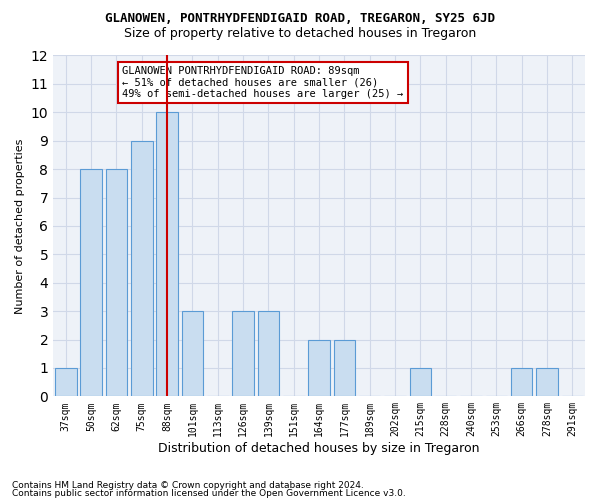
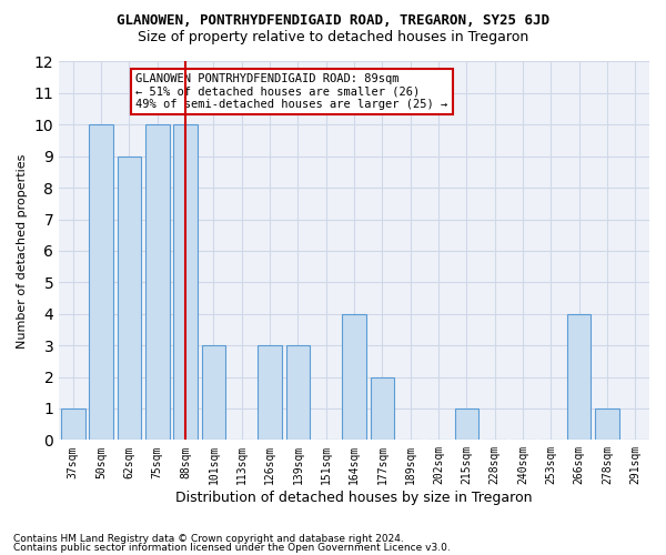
50sqm: 8 -> 10
62sqm: 8 -> 9
75sqm: 9 -> 10
164sqm: 2 -> 4
266sqm: 1 -> 4
